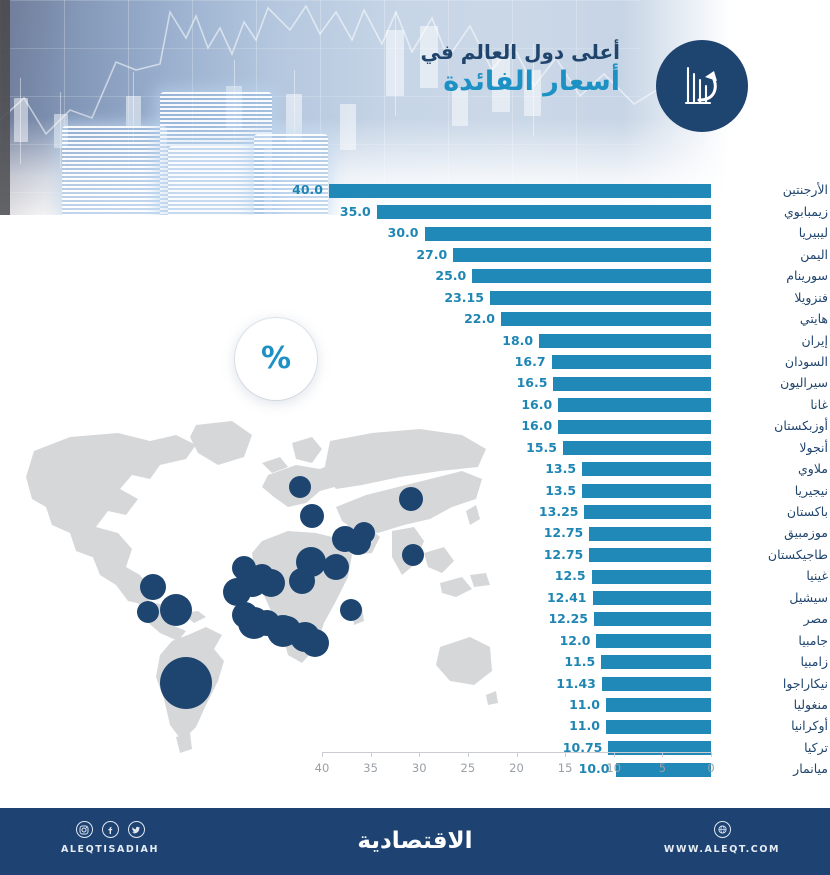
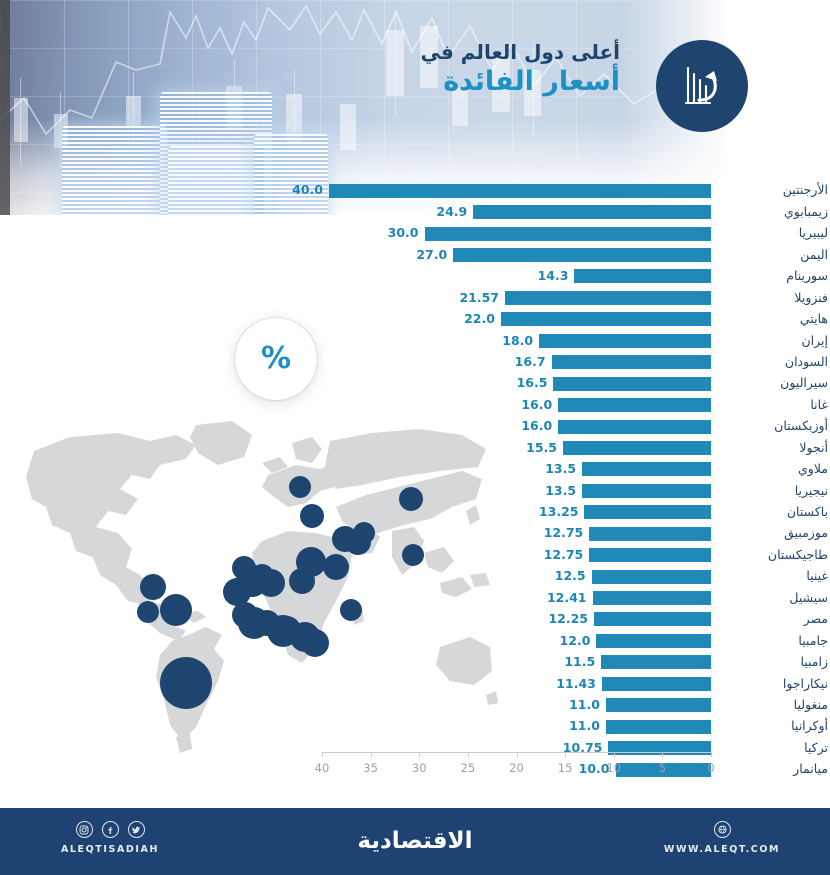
زيمبابوي: 35.0 -> 24.9
سورينام: 25.0 -> 14.3
فنزويلا: 23.15 -> 21.57
